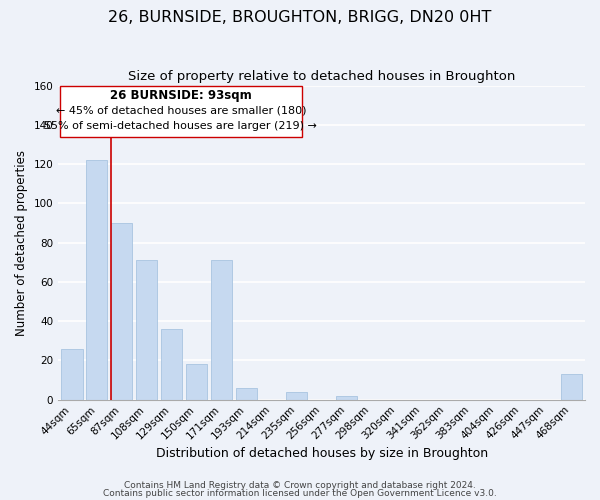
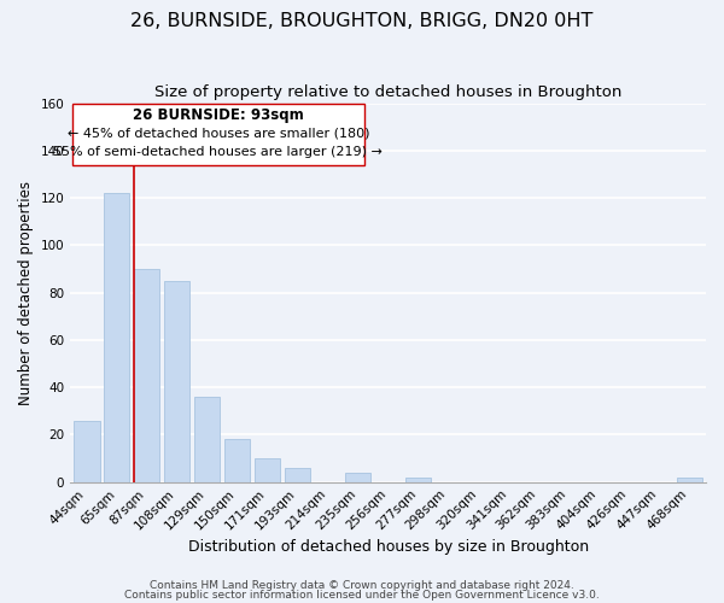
108sqm: 71 -> 85
171sqm: 71 -> 10
468sqm: 13 -> 2
